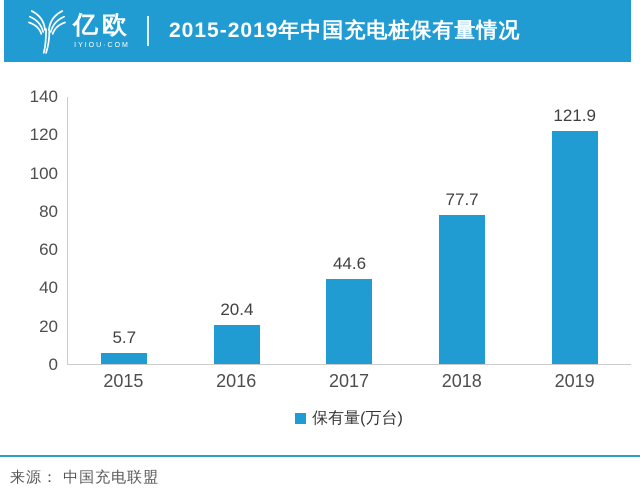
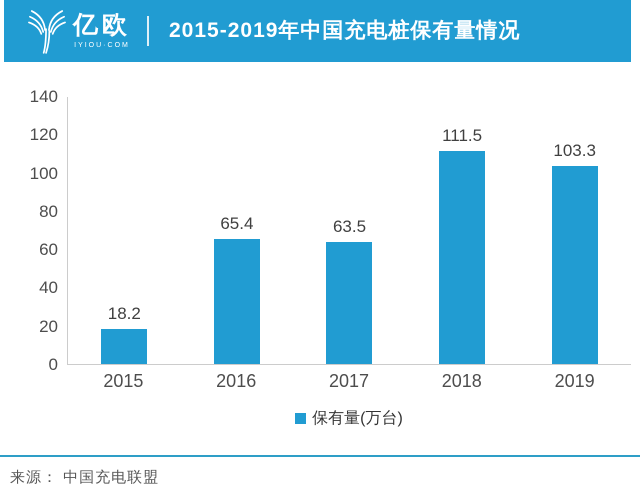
2015: 5.7 -> 18.2
2016: 20.4 -> 65.4
2017: 44.6 -> 63.5
2018: 77.7 -> 111.5
2019: 121.9 -> 103.3
